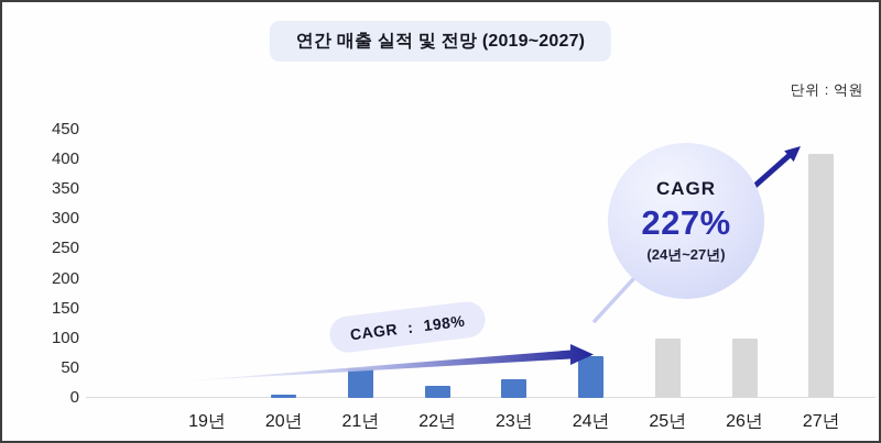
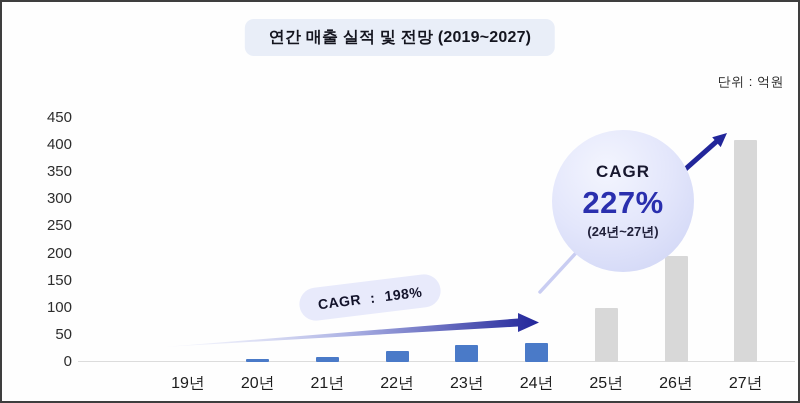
21년: 50 -> 10
24년: 70 -> 40
26년: 100 -> 200
